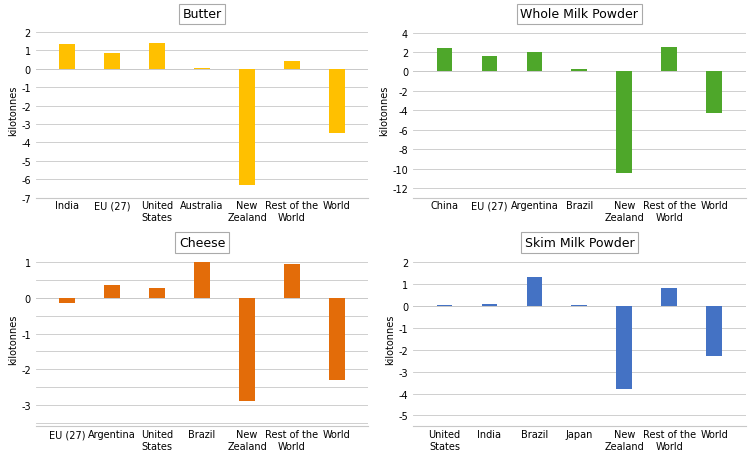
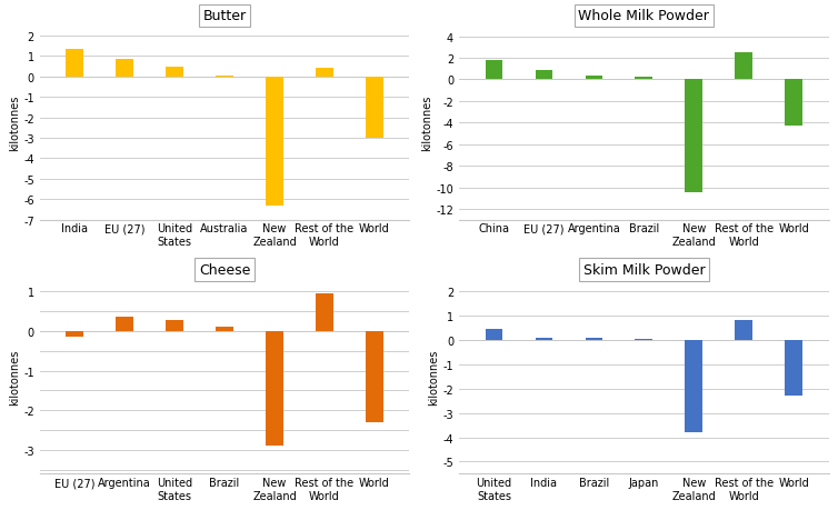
Butter/United States: 1.4 -> 0.5
Butter/World: -3.5 -> -3.0
Whole Milk Powder/China: 2.4 -> 1.8
Whole Milk Powder/EU (27): 1.6 -> 0.9
Whole Milk Powder/Argentina: 2.0 -> 0.4
Cheese/Brazil: 1.00 -> 0.10
Skim Milk Powder/United States: 0.05 -> 0.45
Skim Milk Powder/Brazil: 1.35 -> 0.10
